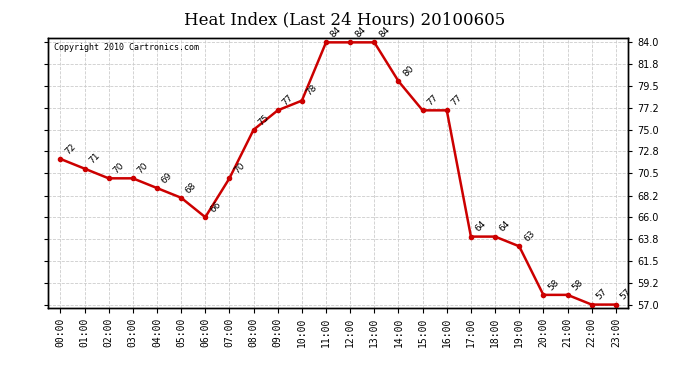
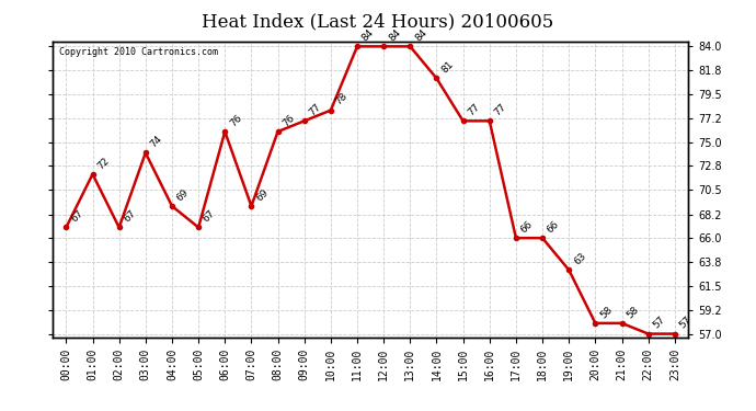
00:00: 72 -> 67
01:00: 71 -> 72
02:00: 70 -> 67
03:00: 70 -> 74
05:00: 68 -> 67
06:00: 66 -> 76
07:00: 70 -> 69
08:00: 75 -> 76
14:00: 80 -> 81
17:00: 64 -> 66
18:00: 64 -> 66
